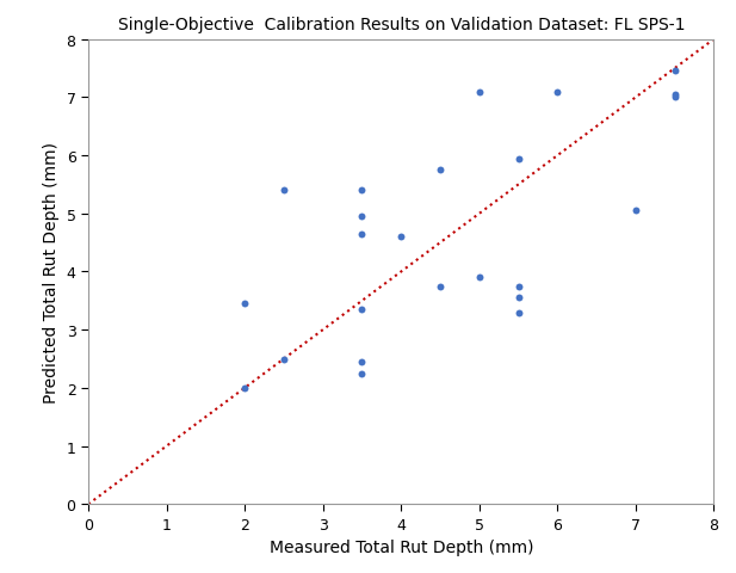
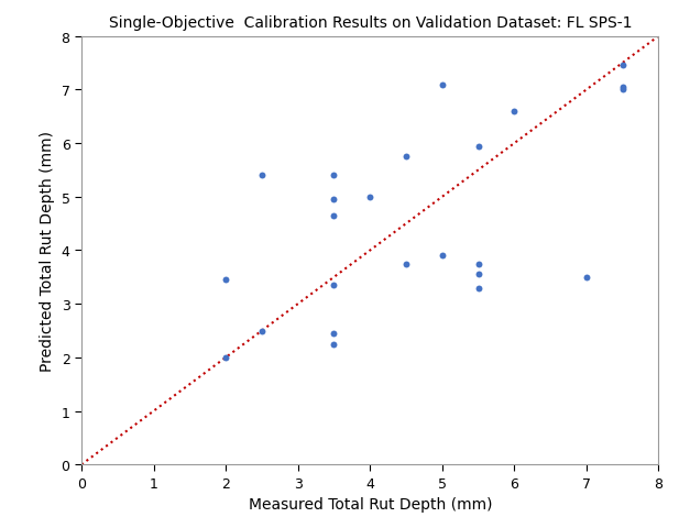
4: 4.60 -> 5.00
6: 7.10 -> 6.60
7: 5.05 -> 3.50
